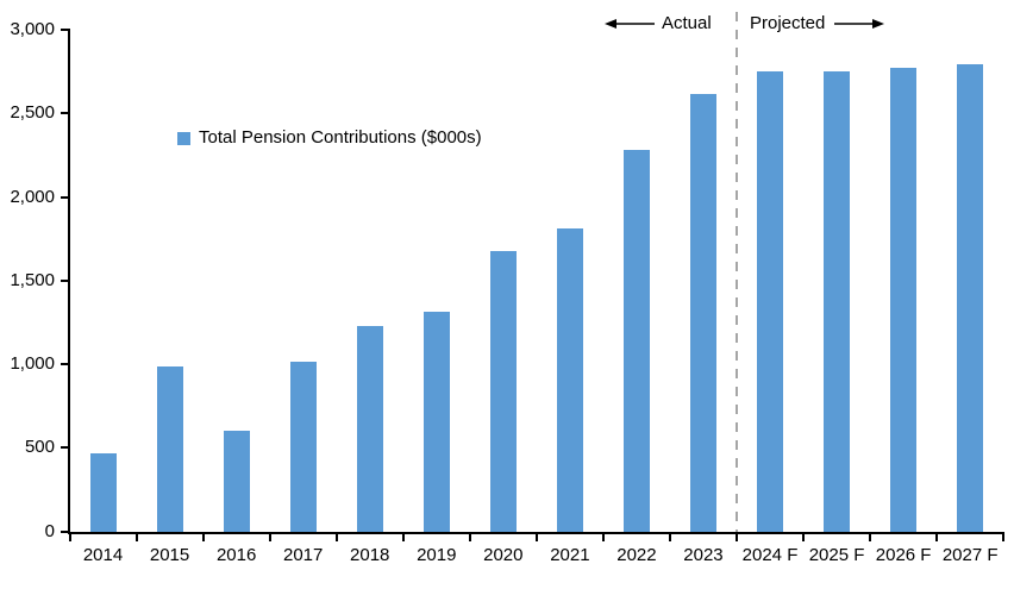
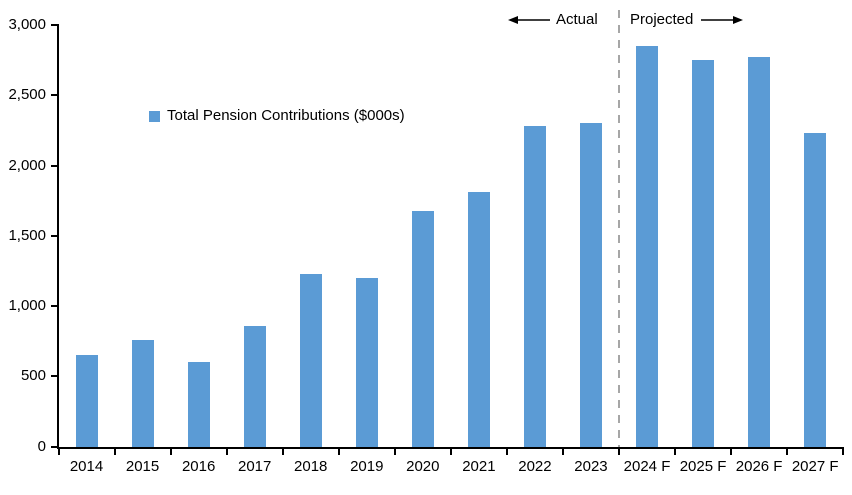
2014: 460 -> 650
2015: 980 -> 760
2017: 1020 -> 860
2019: 1310 -> 1200
2023: 2620 -> 2300
2024 F: 2760 -> 2850
2027 F: 2800 -> 2230
